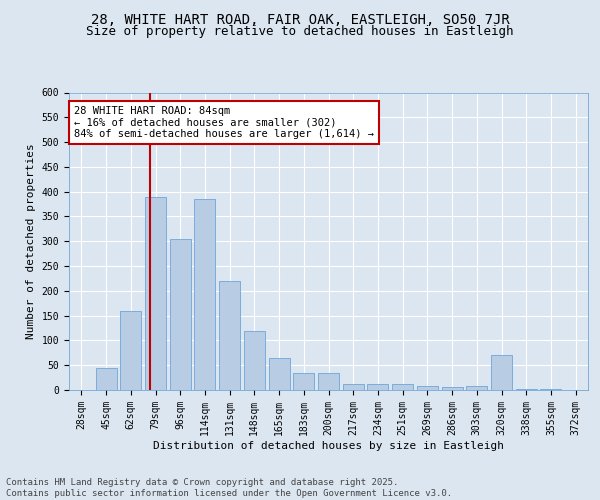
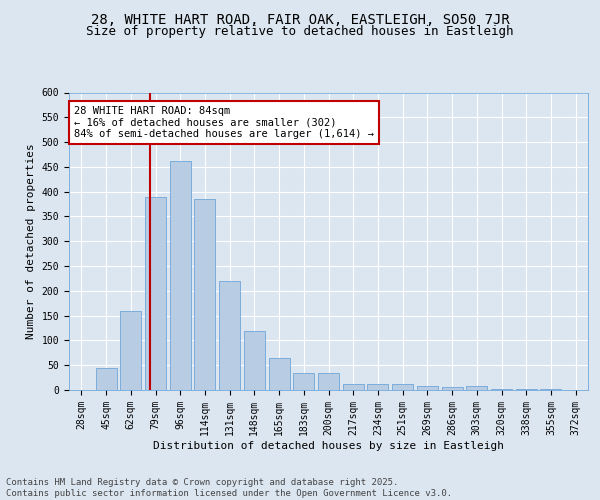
96sqm: 305 -> 462
320sqm: 70 -> 2
